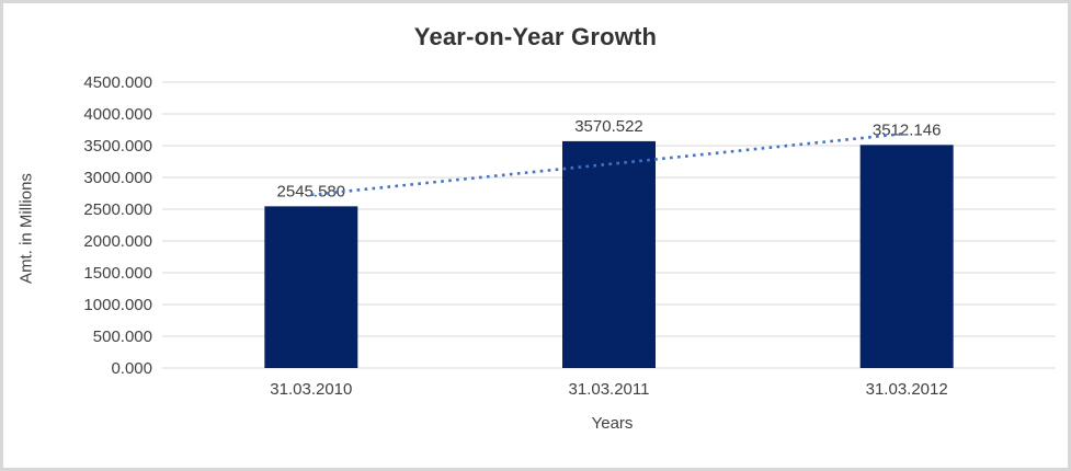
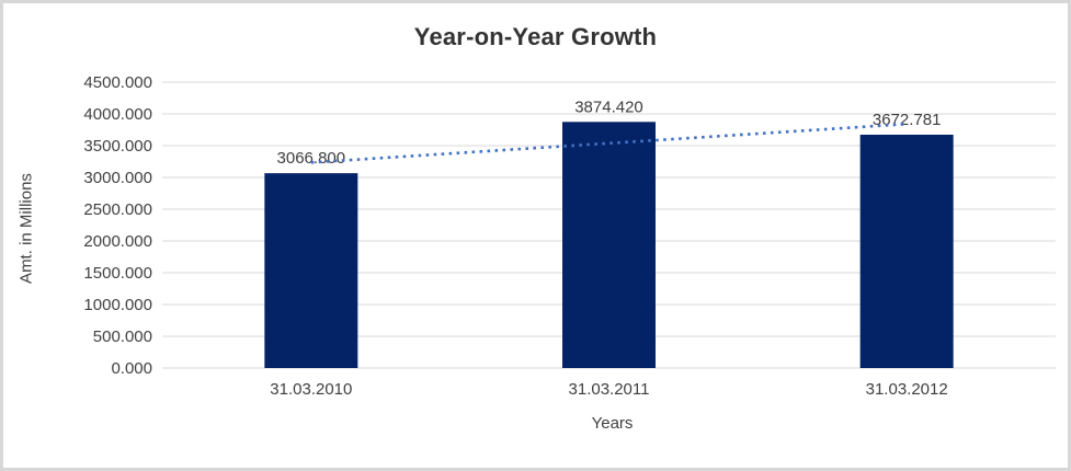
31.03.2010: 2545.580 -> 3066.800
31.03.2011: 3570.522 -> 3874.420
31.03.2012: 3512.146 -> 3672.781
